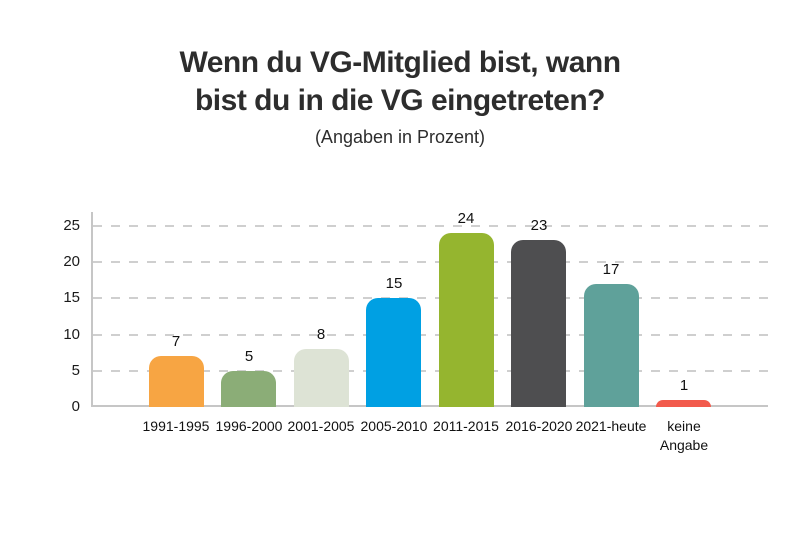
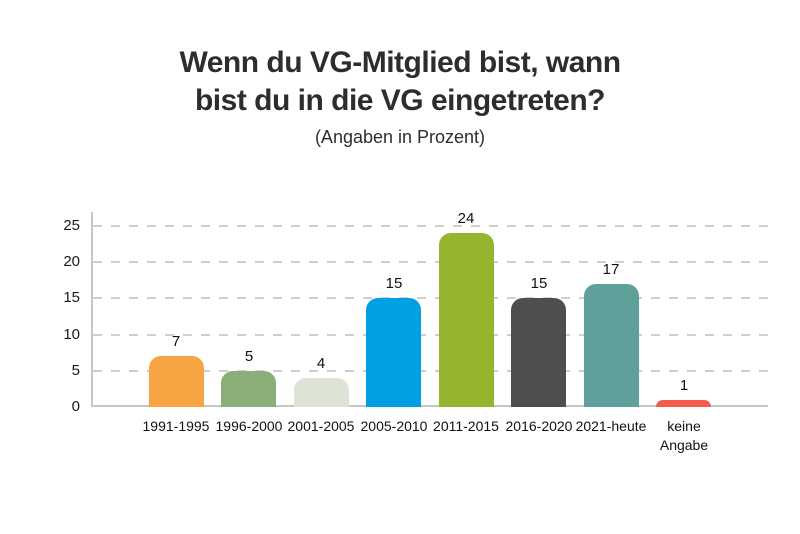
2001-2005: 8 -> 4
2016-2020: 23 -> 15
